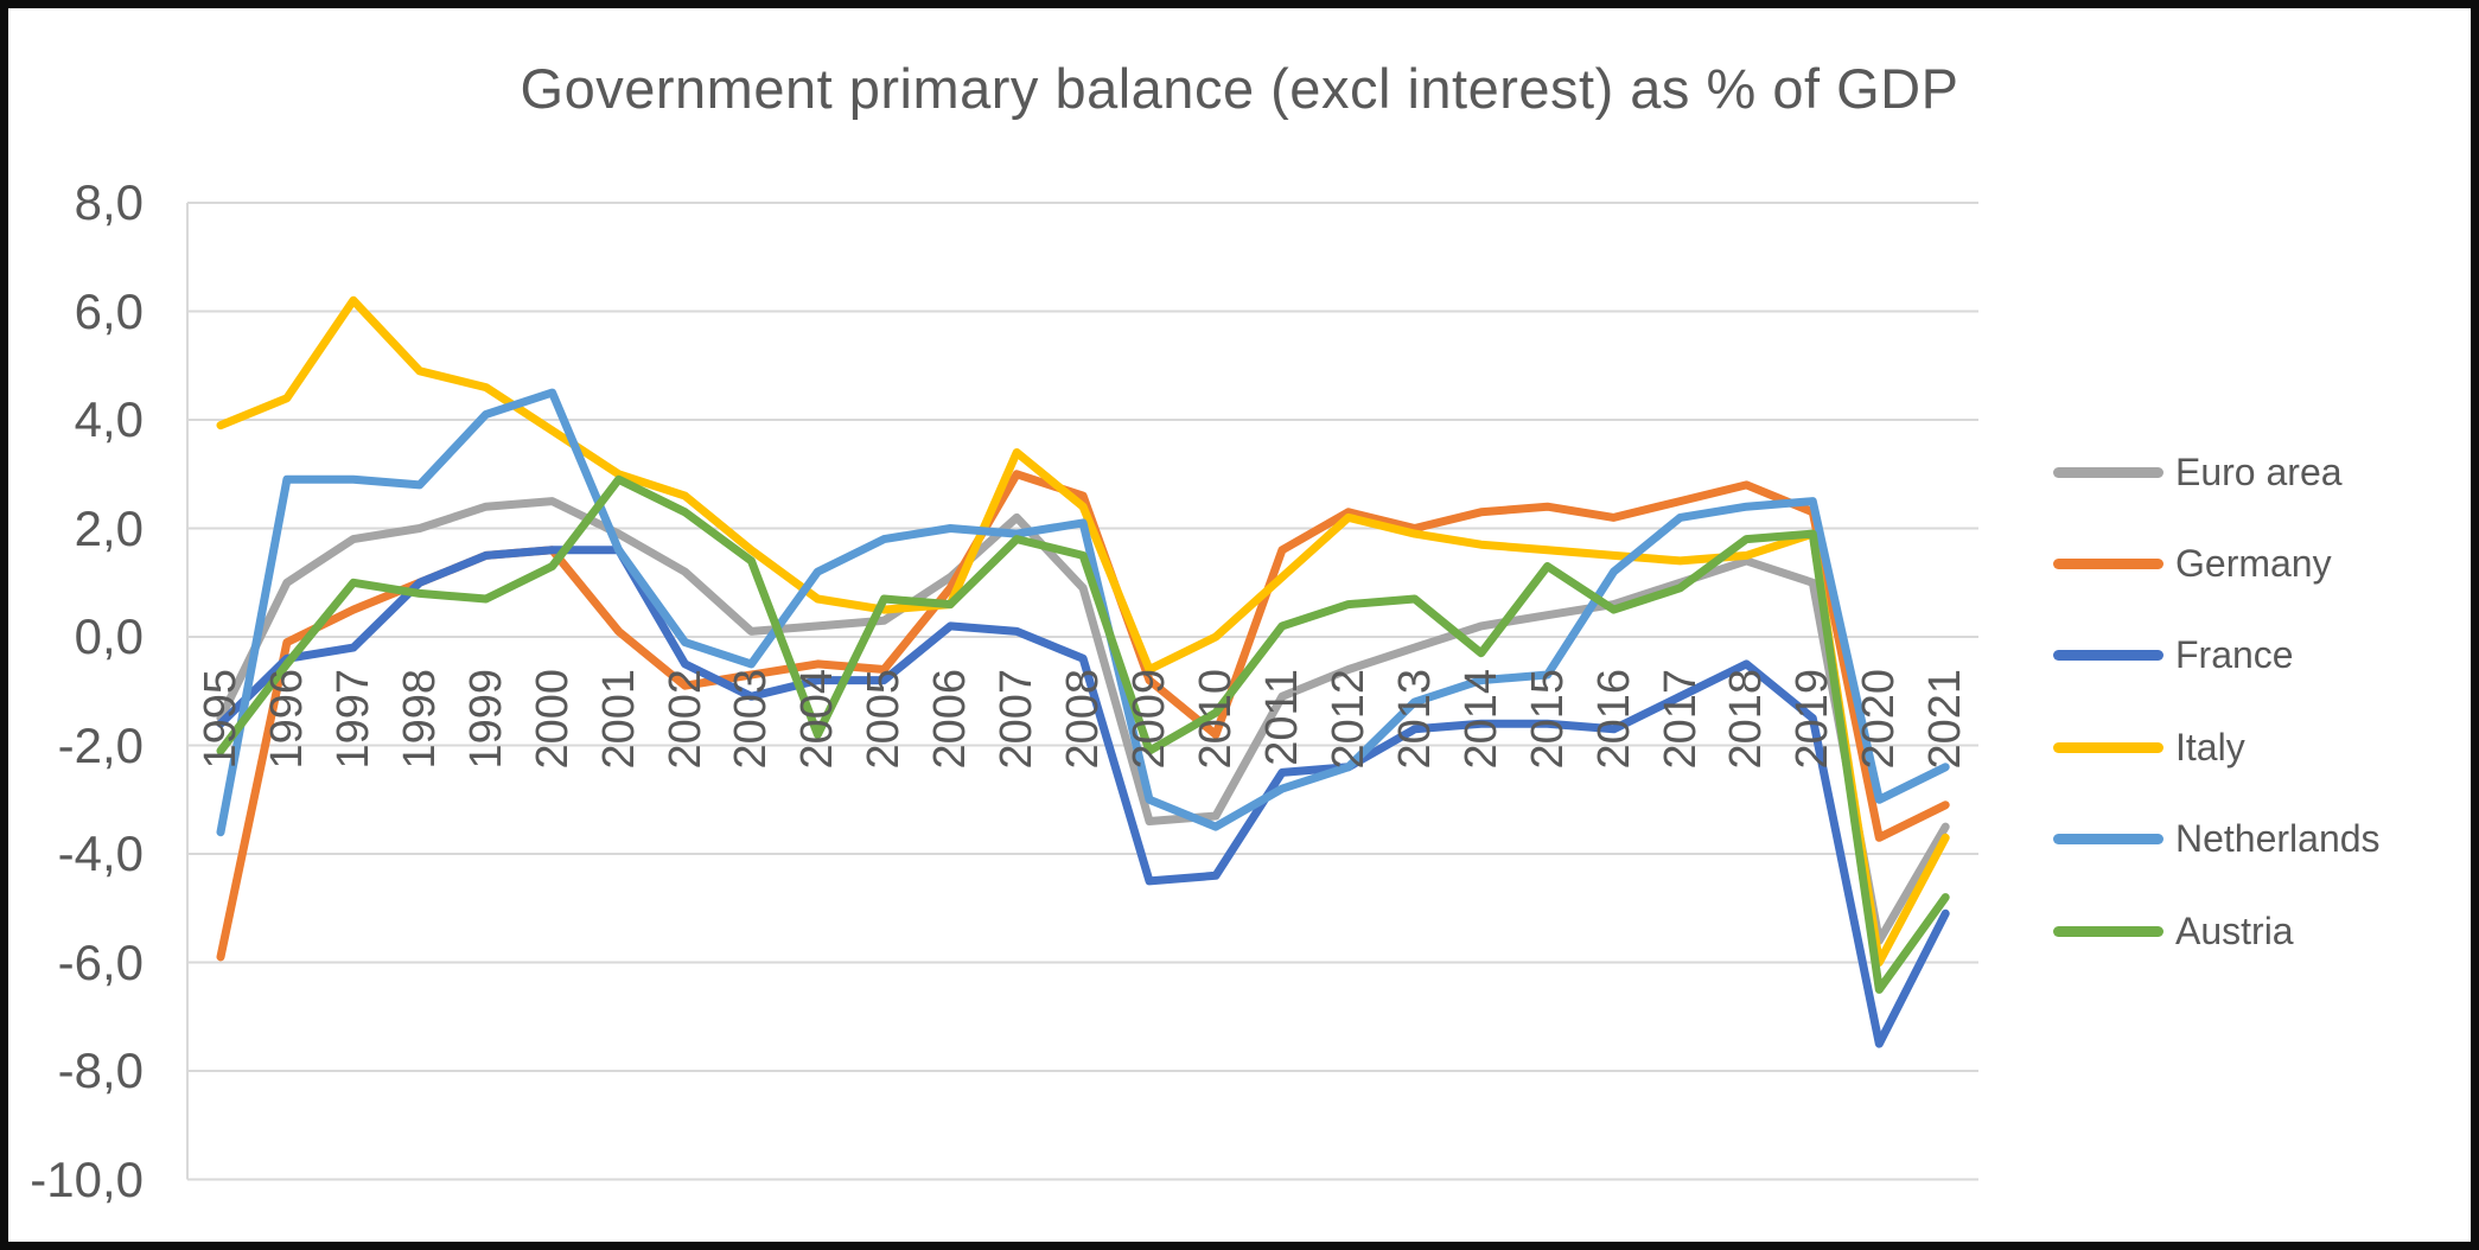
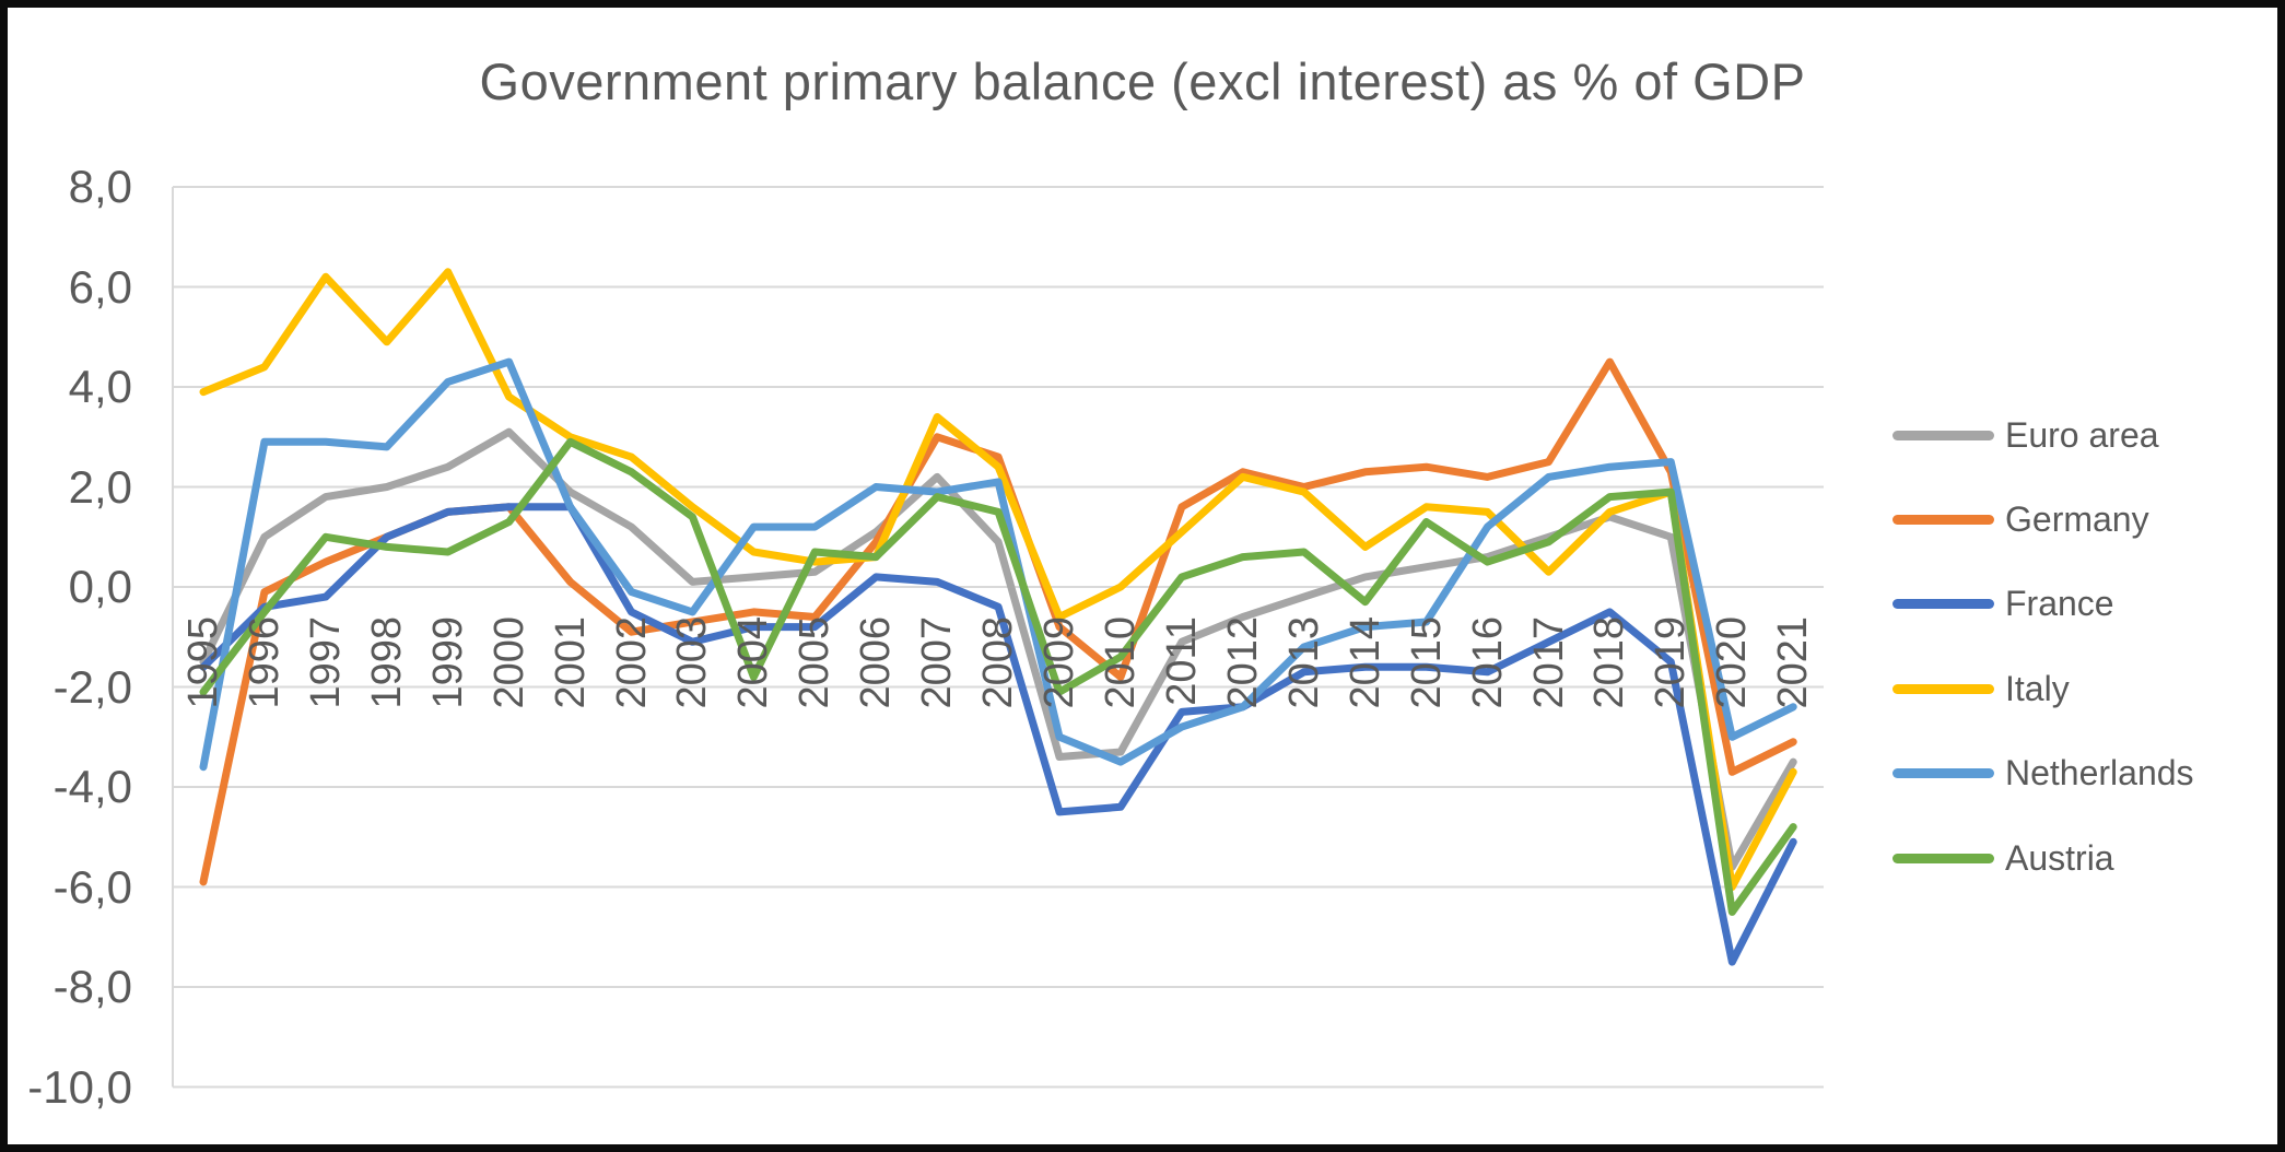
Italy/1999: 4,6 -> 6,3
Euro area/2000: 2,5 -> 3,1
Netherlands/2005: 1,8 -> 1,2
Italy/2014: 1,7 -> 0,8
Italy/2017: 1,4 -> 0,3
Germany/2018: 2,8 -> 4,5
